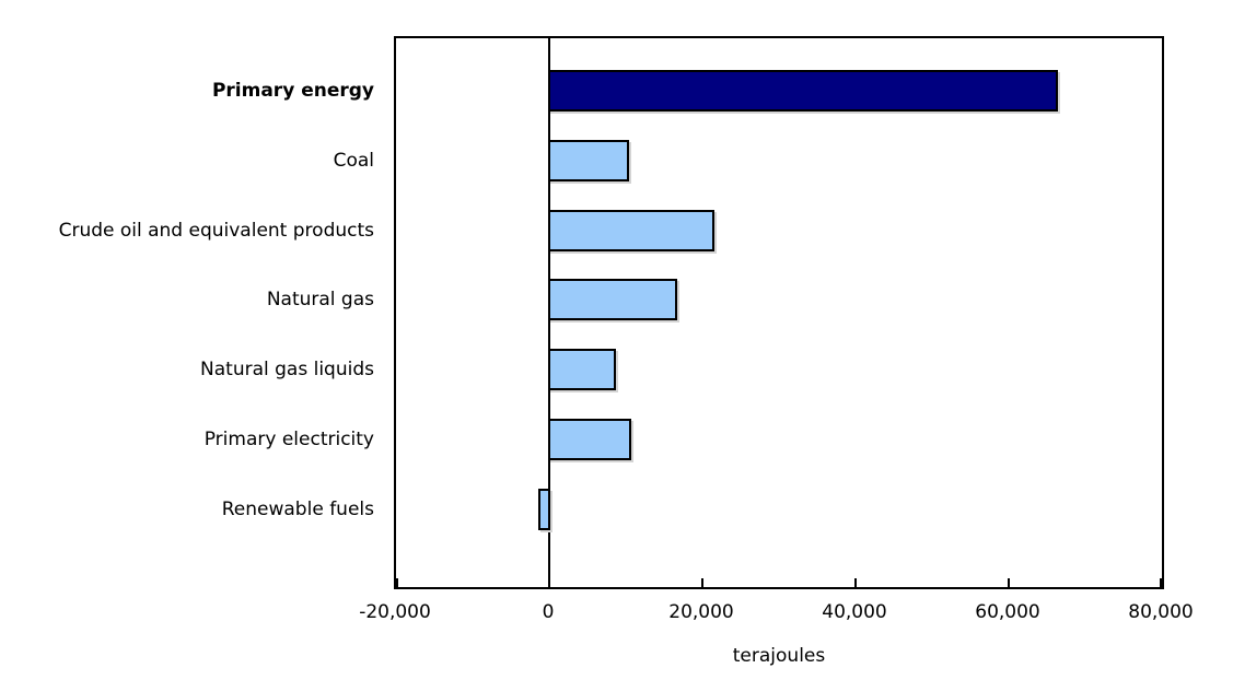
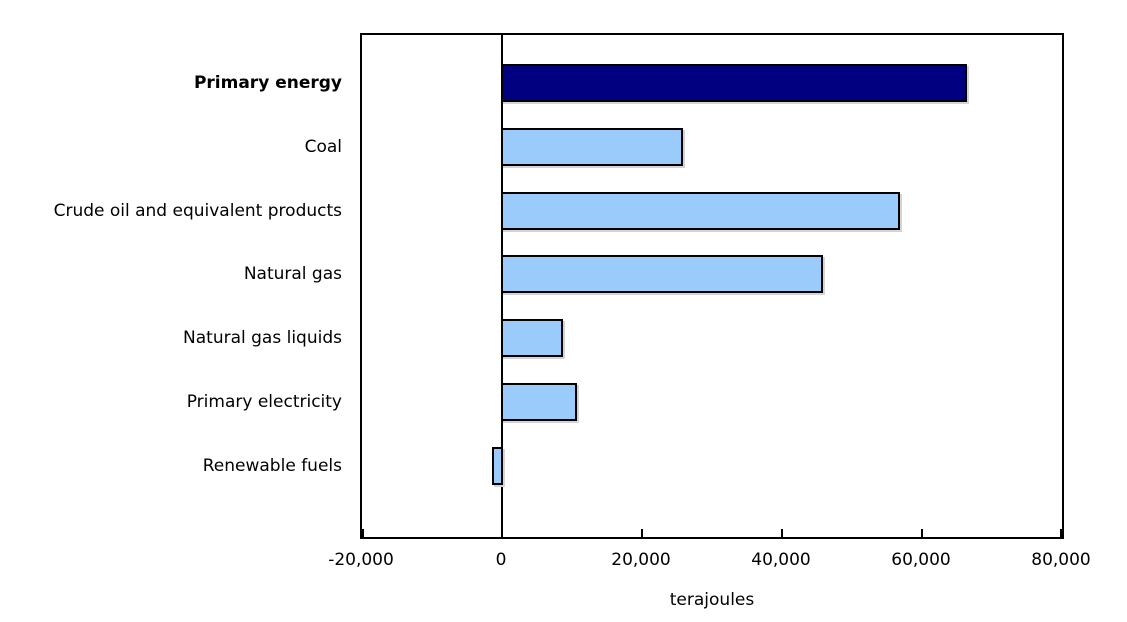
Coal: 11000 -> 26000
Crude oil and equivalent products: 22000 -> 57000
Natural gas: 17000 -> 46000
